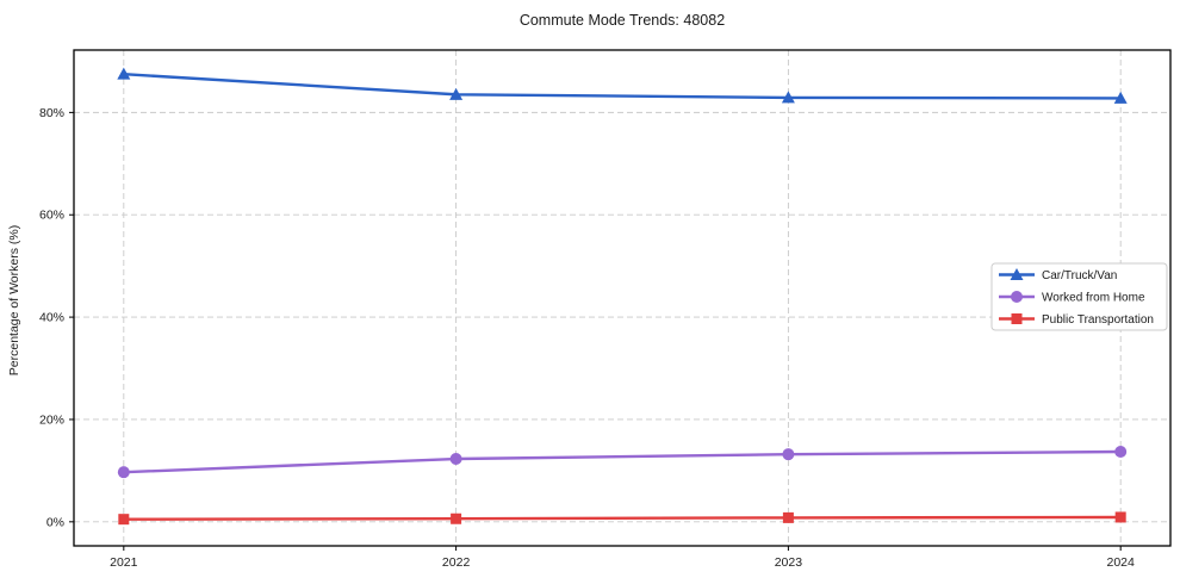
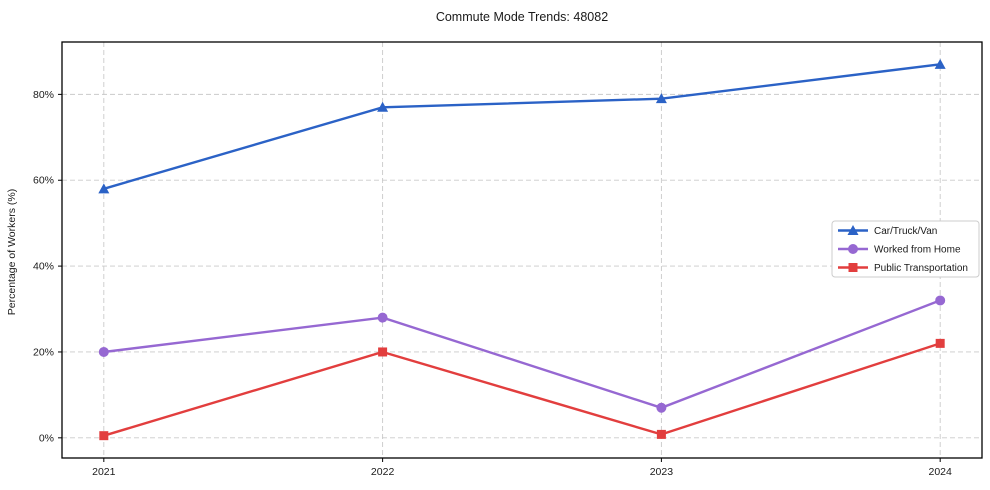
Car/Truck/Van/2021: 88% -> 58%
Worked from Home/2021: 10% -> 20%
Car/Truck/Van/2022: 84% -> 77%
Worked from Home/2022: 12% -> 28%
Public Transportation/2022: 1% -> 20%
Car/Truck/Van/2023: 83% -> 79%
Worked from Home/2023: 13% -> 7%
Car/Truck/Van/2024: 83% -> 87%
Worked from Home/2024: 14% -> 32%
Public Transportation/2024: 1% -> 22%
